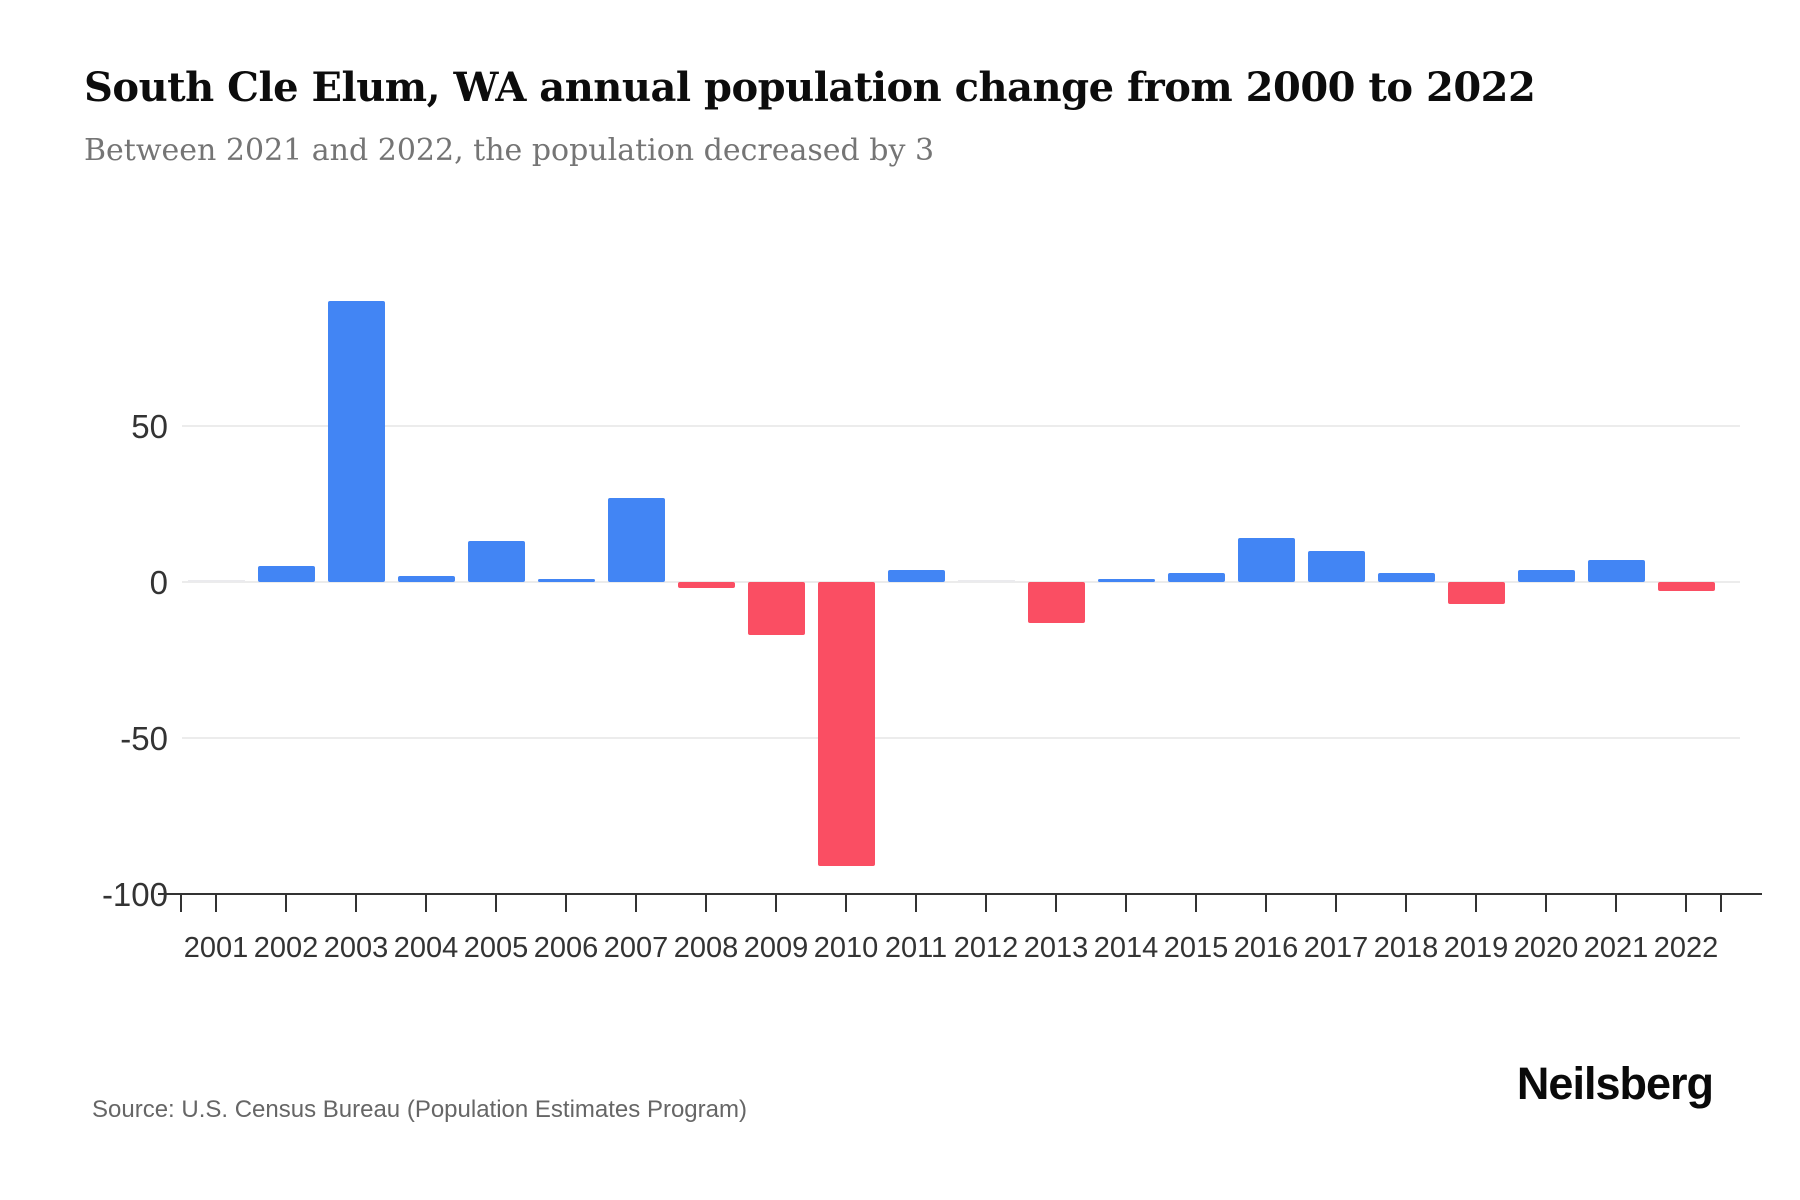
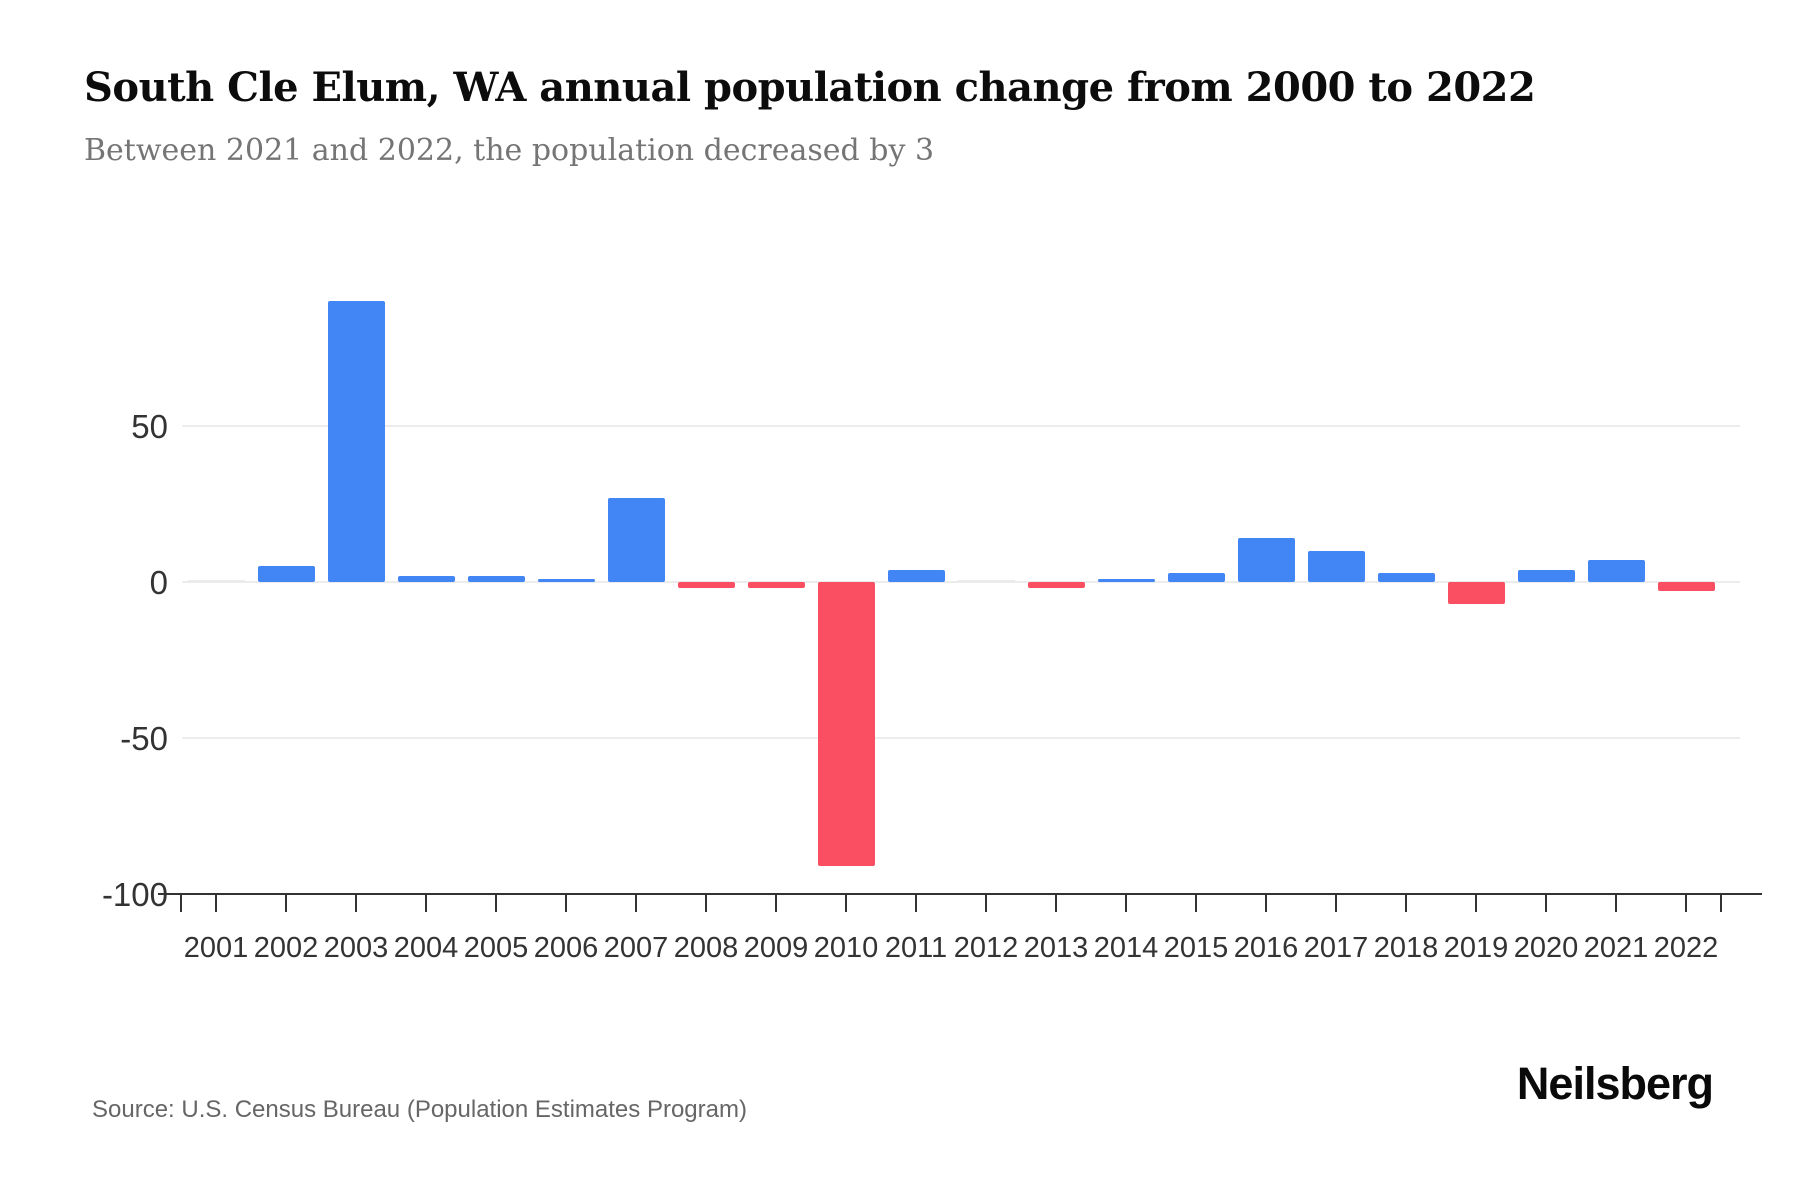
2005: 13 -> 2
2009: -17 -> -2
2013: -13 -> -2
